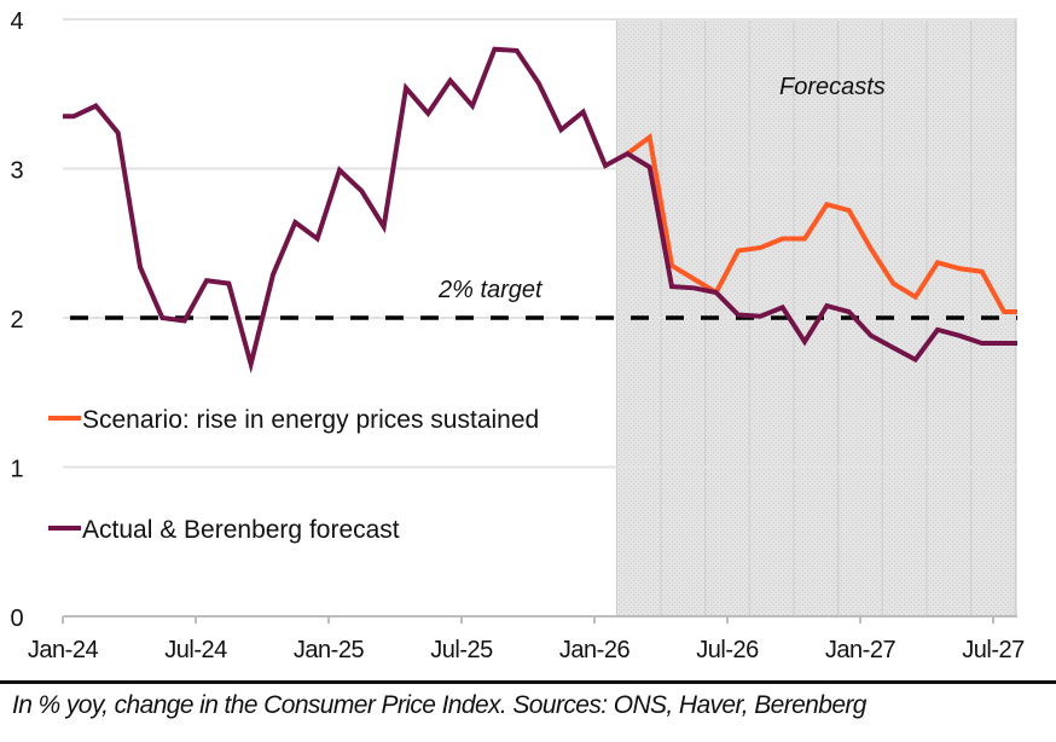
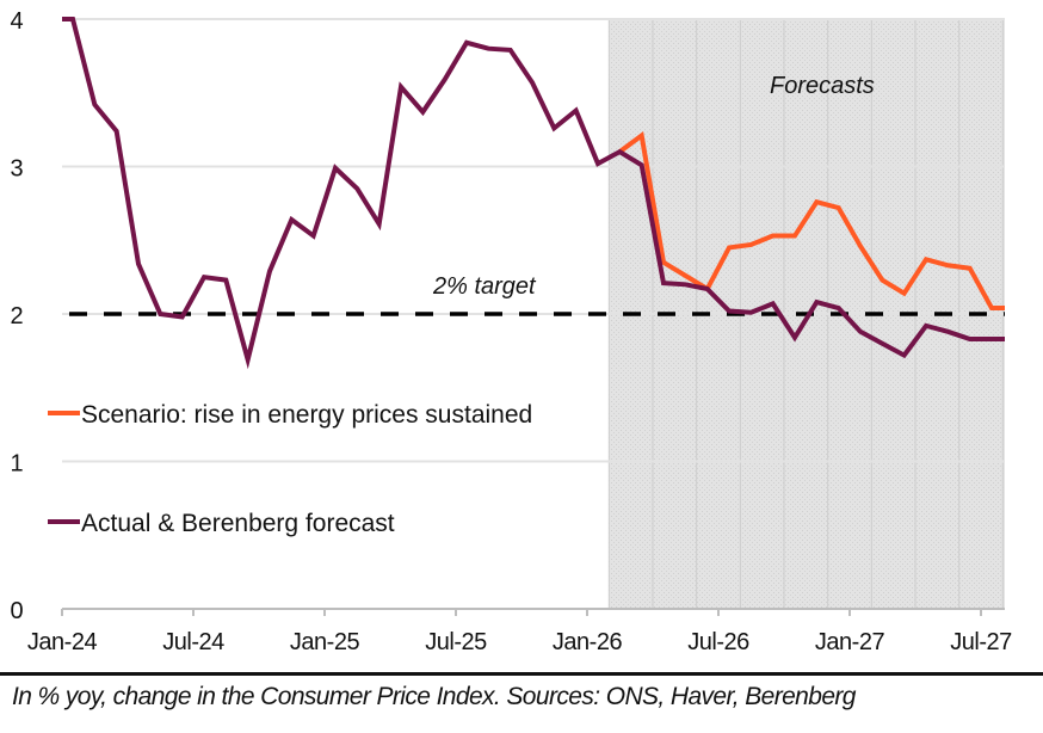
Actual & Berenberg forecast/Jan-24: 3.35 -> 4.00
Actual & Berenberg forecast/Jul-25: 3.42 -> 3.84
